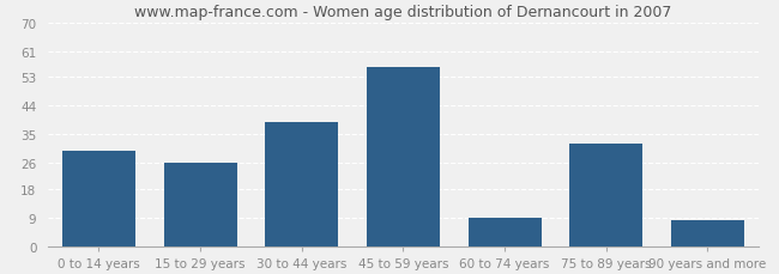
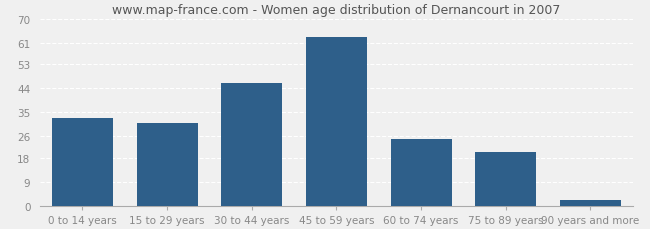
0 to 14 years: 30 -> 33
15 to 29 years: 26 -> 31
30 to 44 years: 39 -> 46
45 to 59 years: 56 -> 63
60 to 74 years: 9 -> 25
75 to 89 years: 32 -> 20
90 years and more: 8 -> 2
